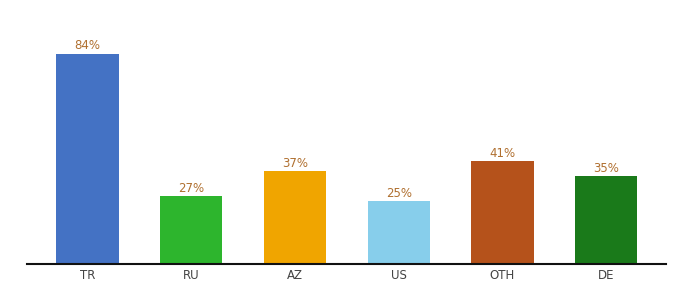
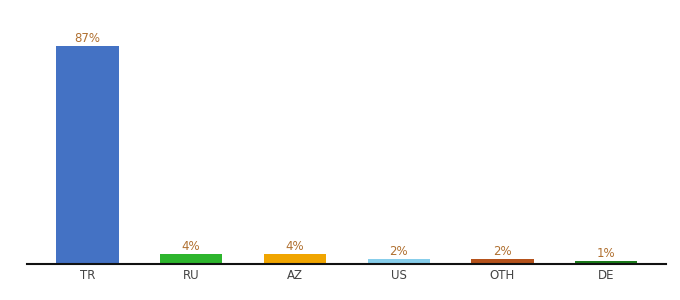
TR: 84% -> 87%
RU: 27% -> 4%
AZ: 37% -> 4%
US: 25% -> 2%
OTH: 41% -> 2%
DE: 35% -> 1%
